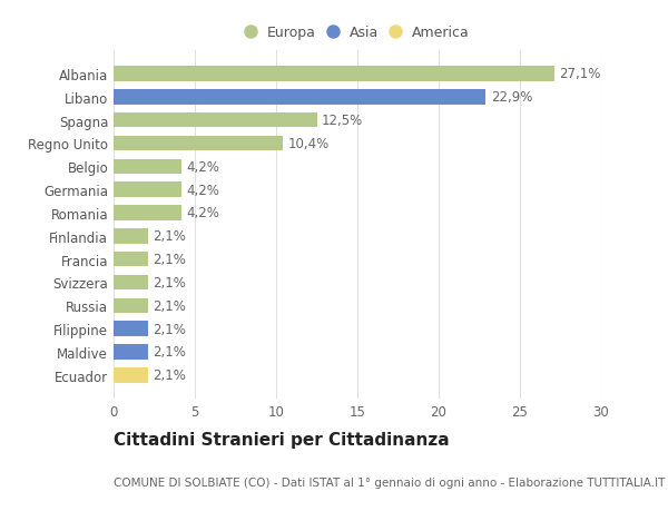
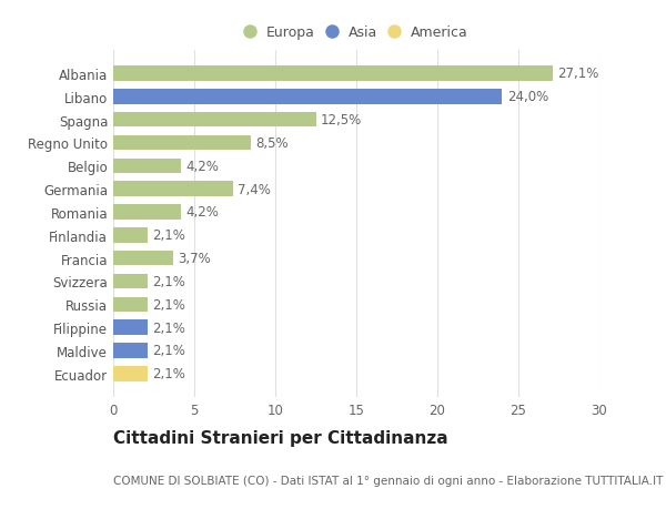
Libano: 22,9% -> 24,0%
Regno Unito: 10,4% -> 8,5%
Germania: 4,2% -> 7,4%
Francia: 2,1% -> 3,7%
